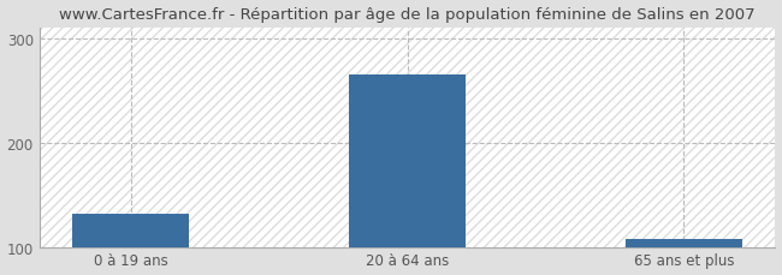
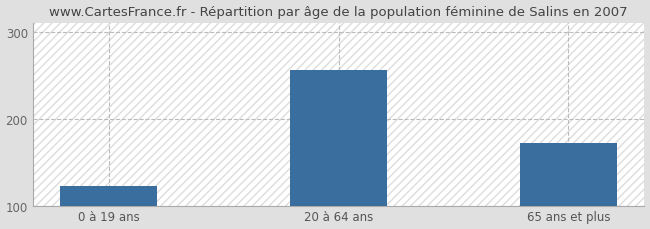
0 à 19 ans: 132 -> 122
20 à 64 ans: 265 -> 256
65 ans et plus: 108 -> 172
